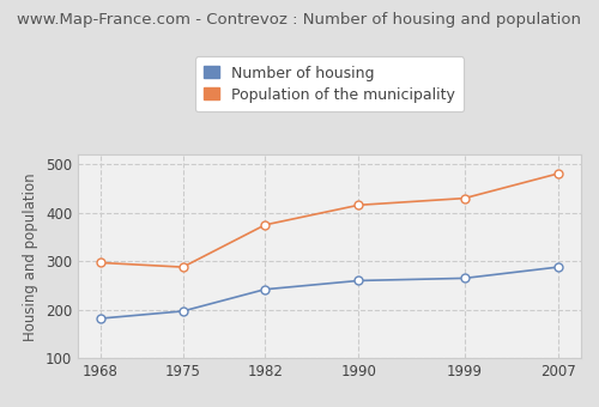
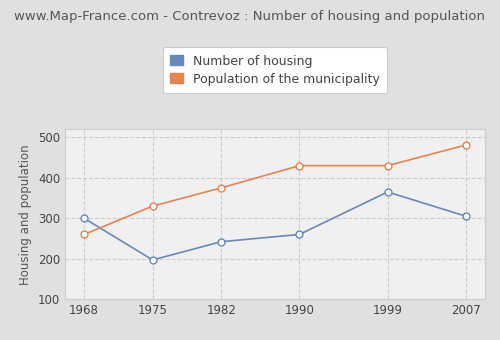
Number of housing/1968: 182 -> 300
Population of the municipality/1968: 297 -> 260
Population of the municipality/1975: 288 -> 330
Population of the municipality/1990: 416 -> 430
Number of housing/1999: 265 -> 365
Number of housing/2007: 288 -> 305
